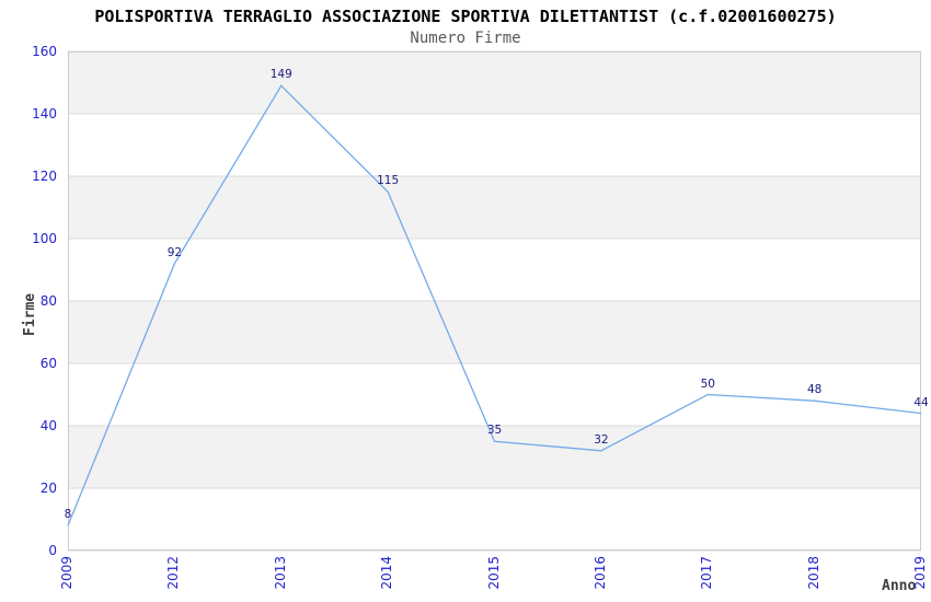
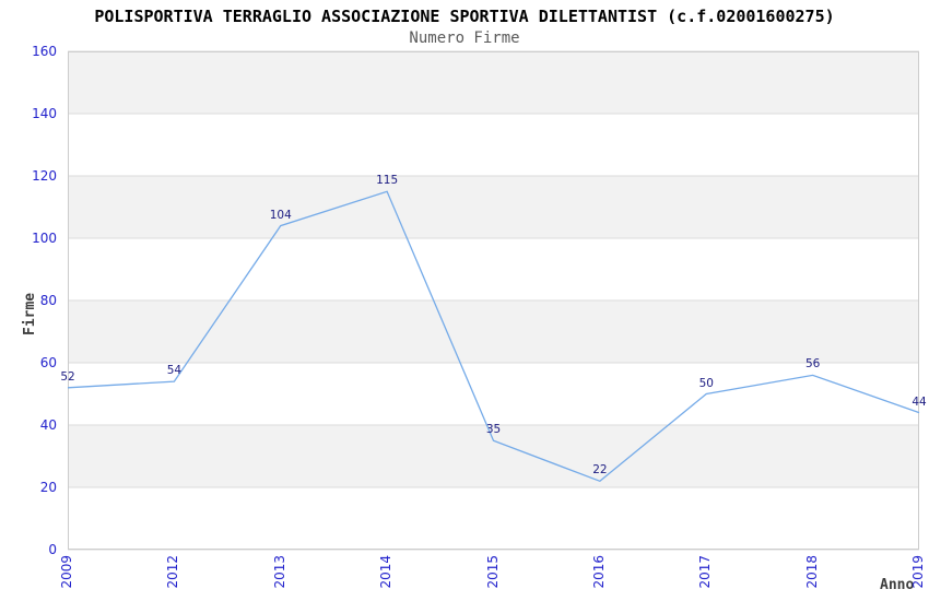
2009: 8 -> 52
2012: 92 -> 54
2013: 149 -> 104
2016: 32 -> 22
2018: 48 -> 56
